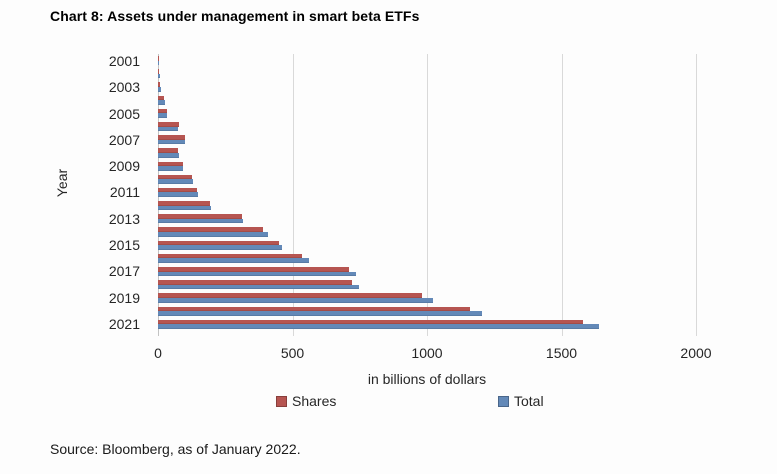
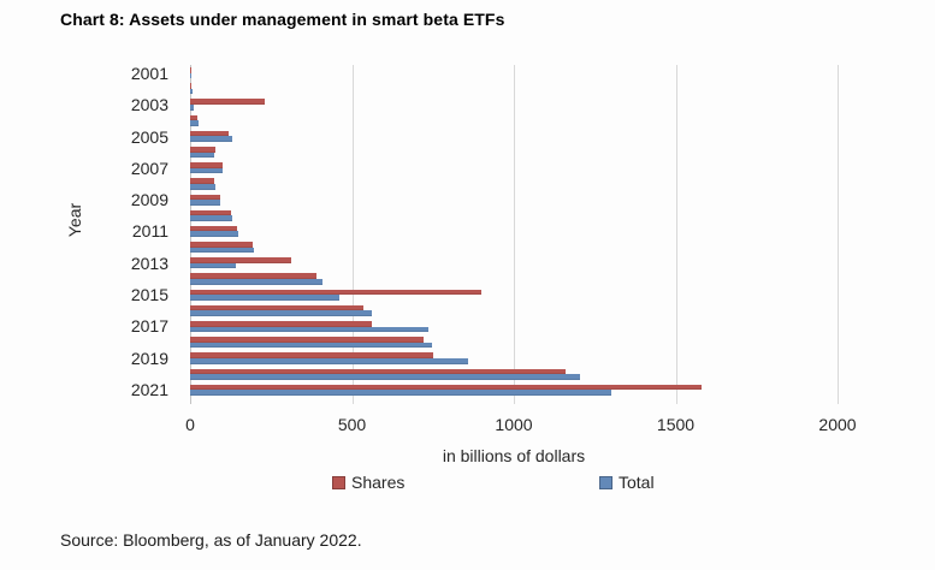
Shares/2003: 10 -> 230
Shares/2005: 30 -> 120
Total/2005: 30 -> 130
Total/2013: 320 -> 140
Shares/2015: 450 -> 900
Shares/2017: 710 -> 560
Shares/2019: 980 -> 750
Total/2019: 1020 -> 860
Total/2021: 1640 -> 1300
